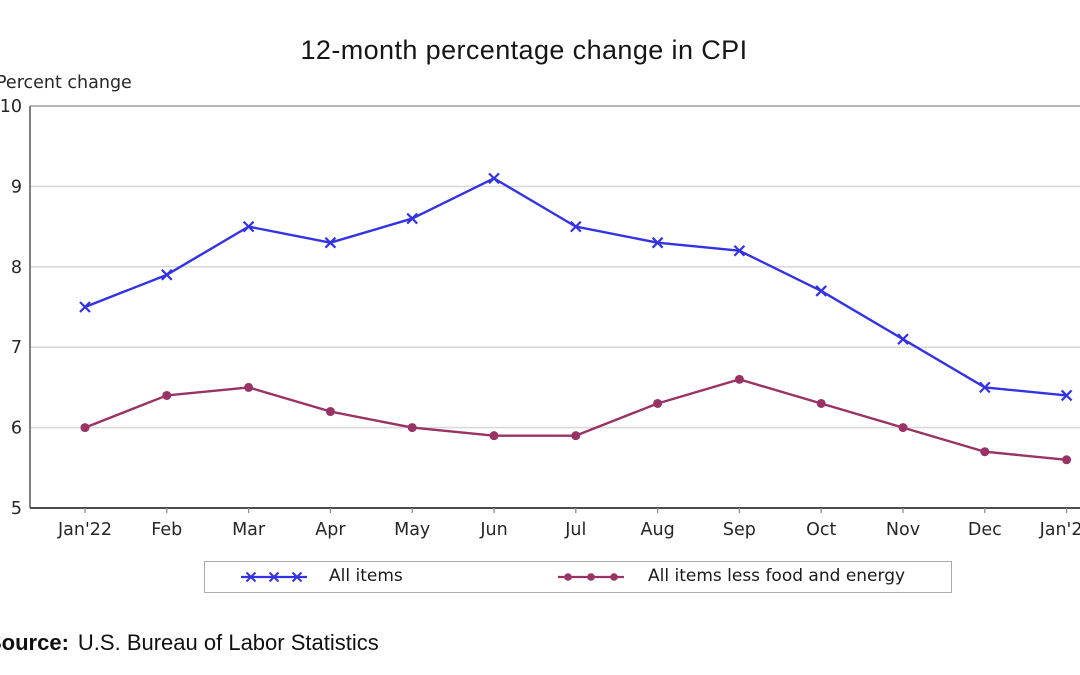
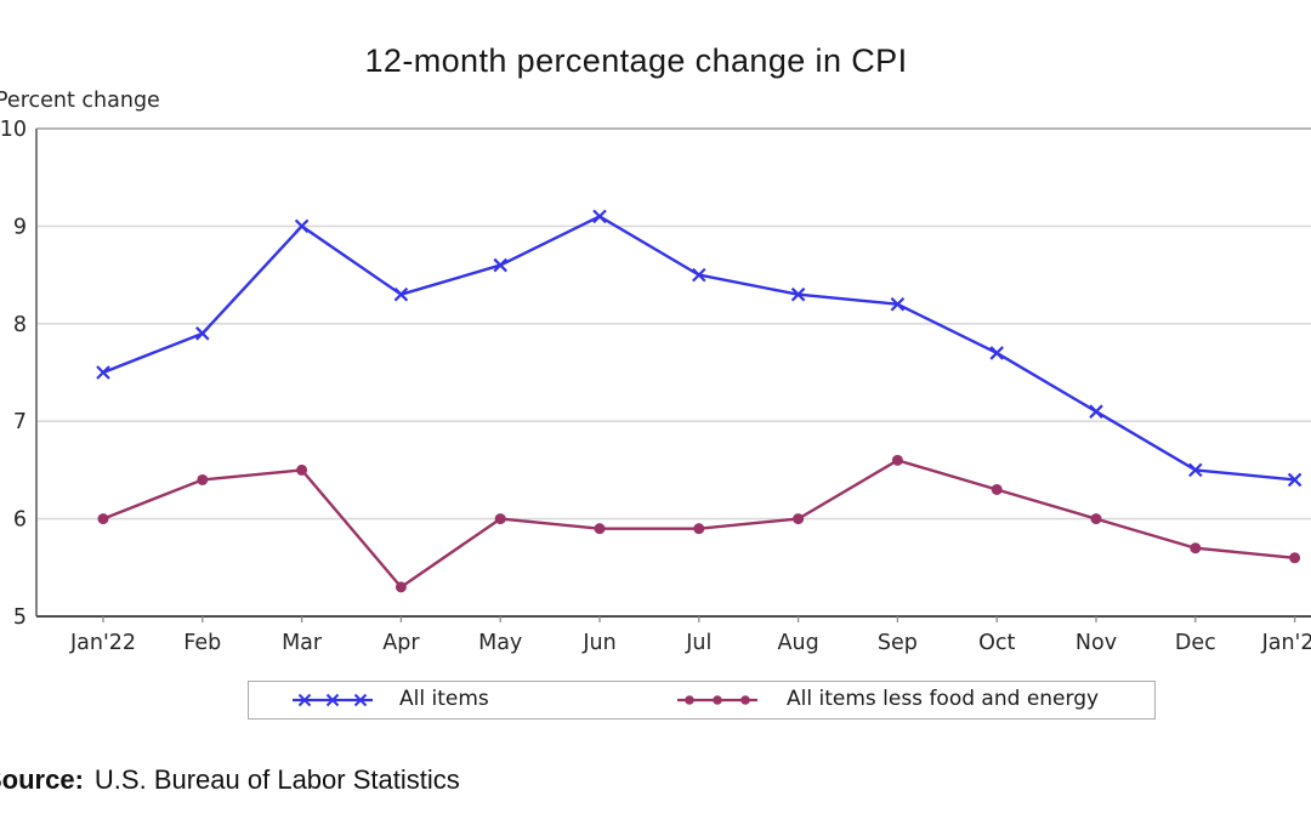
All items/Mar: 8.5 -> 9.0
All items less food and energy/Apr: 6.2 -> 5.3
All items less food and energy/Aug: 6.3 -> 6.0
